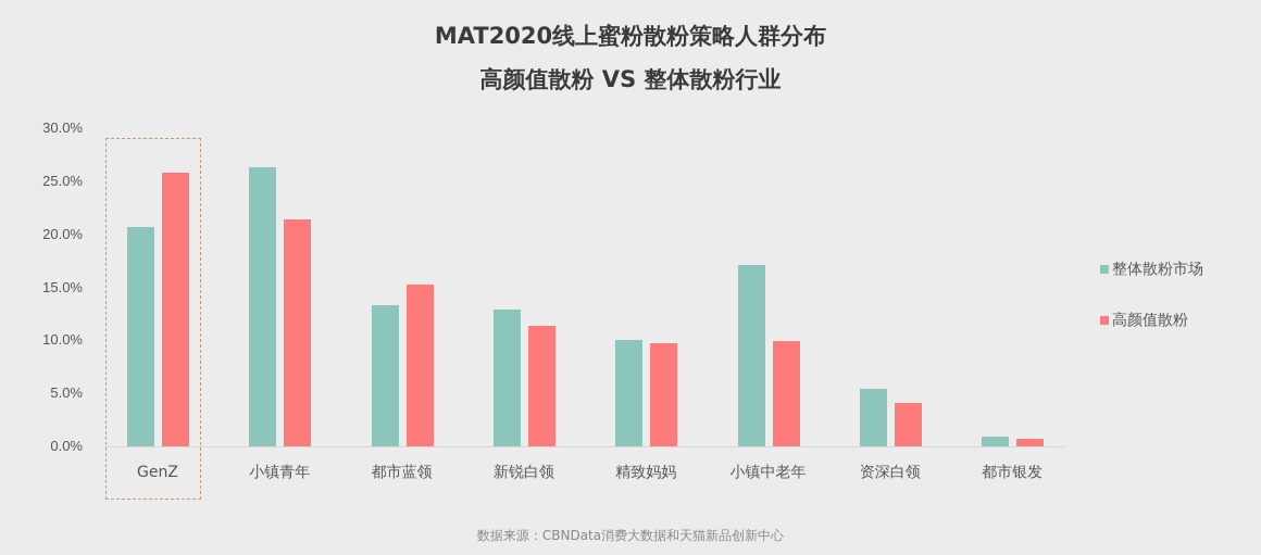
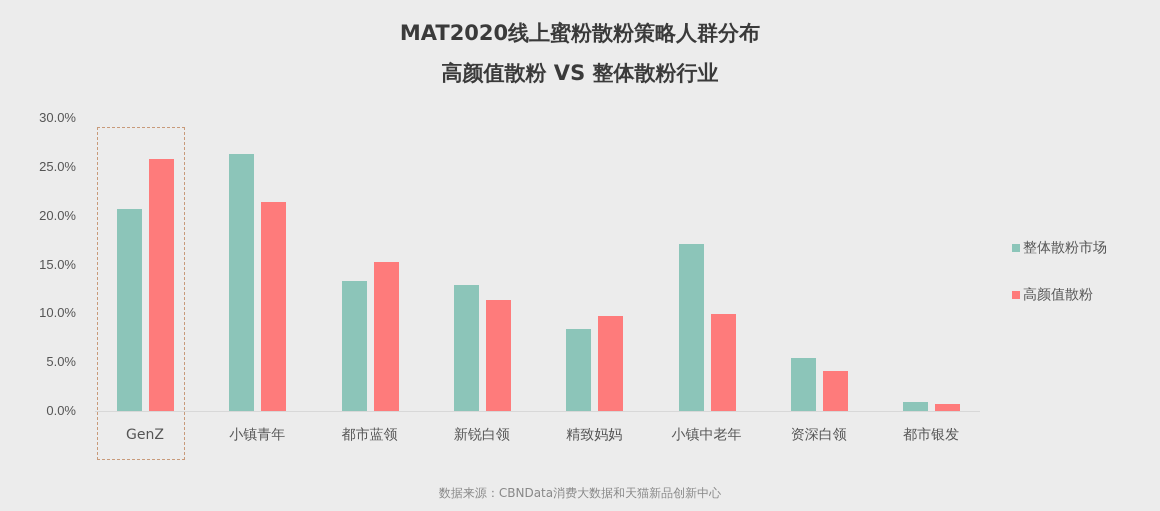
整体散粉市场/精致妈妈: 10% -> 8%
